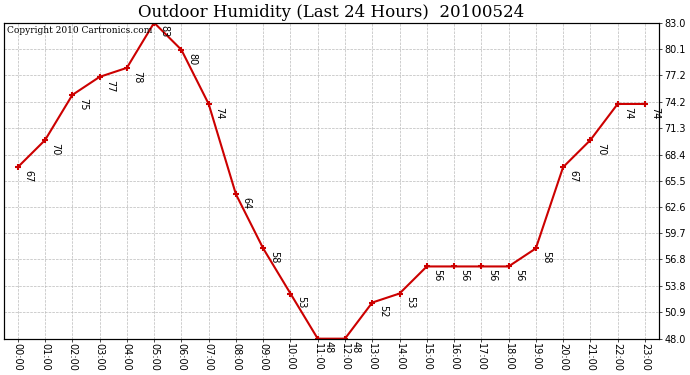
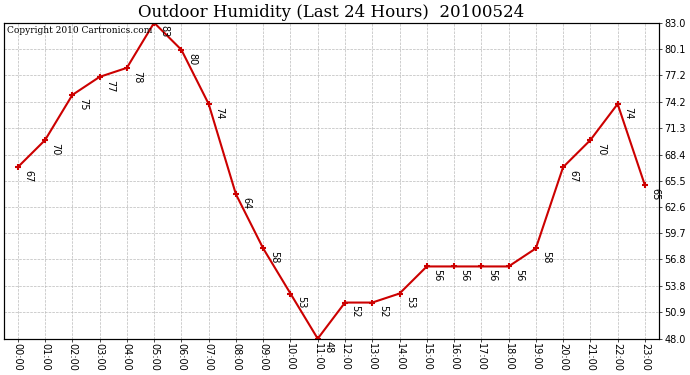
12:00: 48 -> 52
23:00: 74 -> 65
